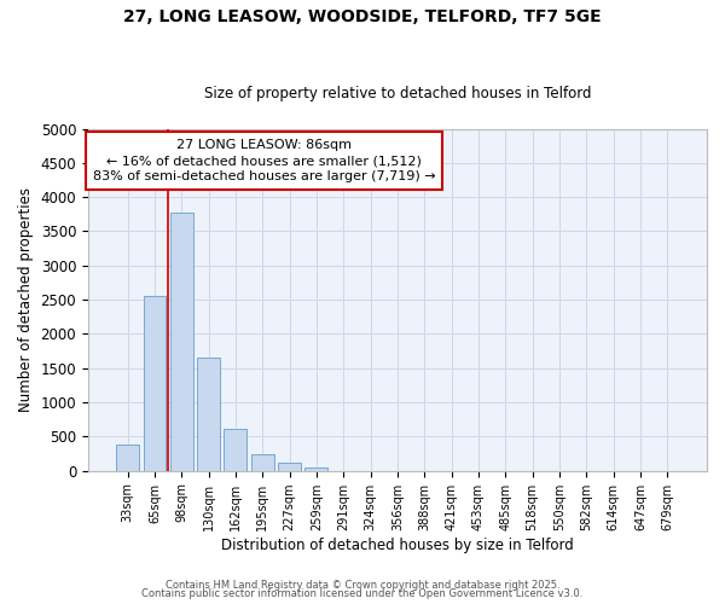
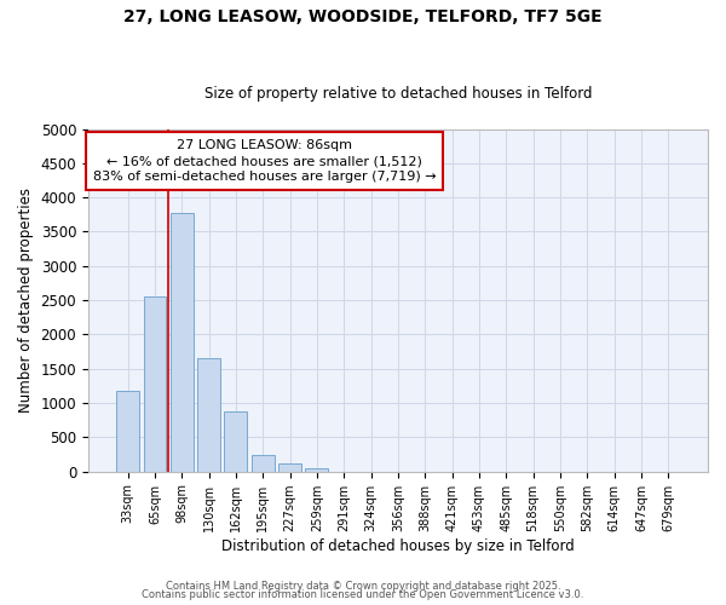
33sqm: 390 -> 1180
162sqm: 620 -> 880
